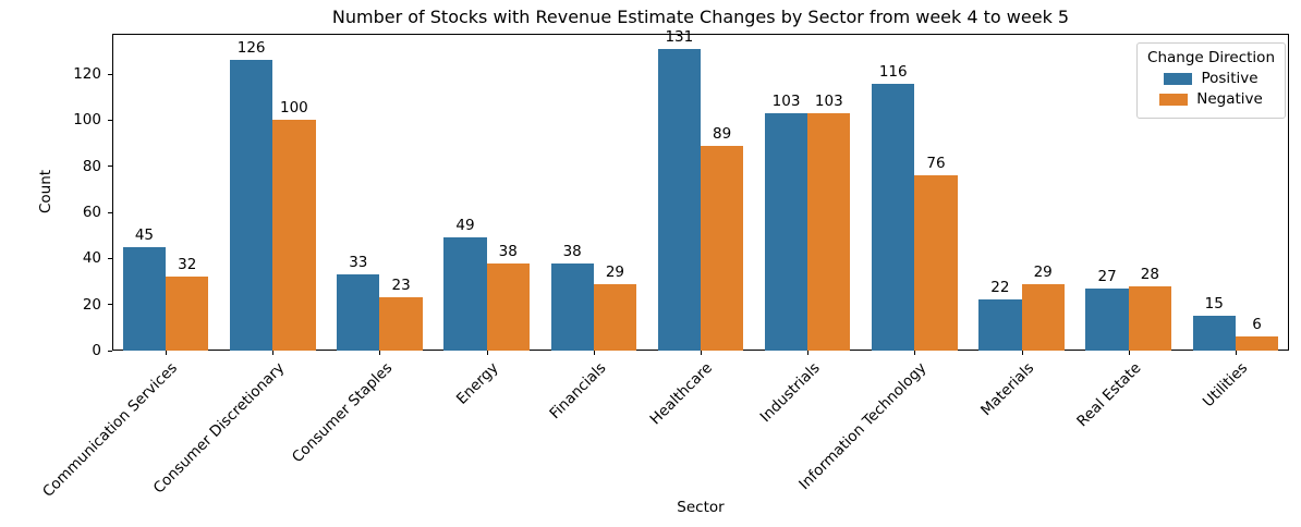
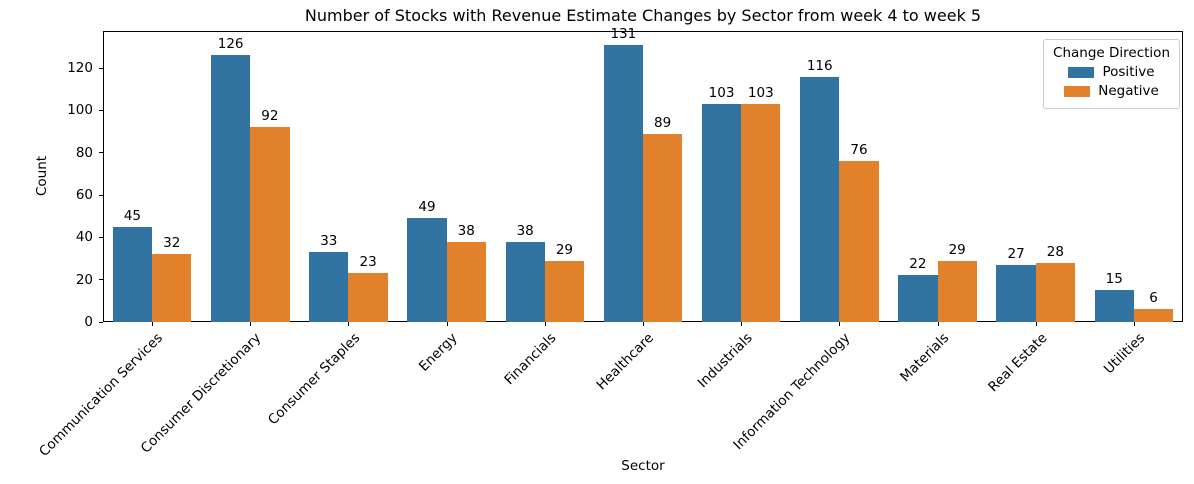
Negative/Consumer Discretionary: 100 -> 92
